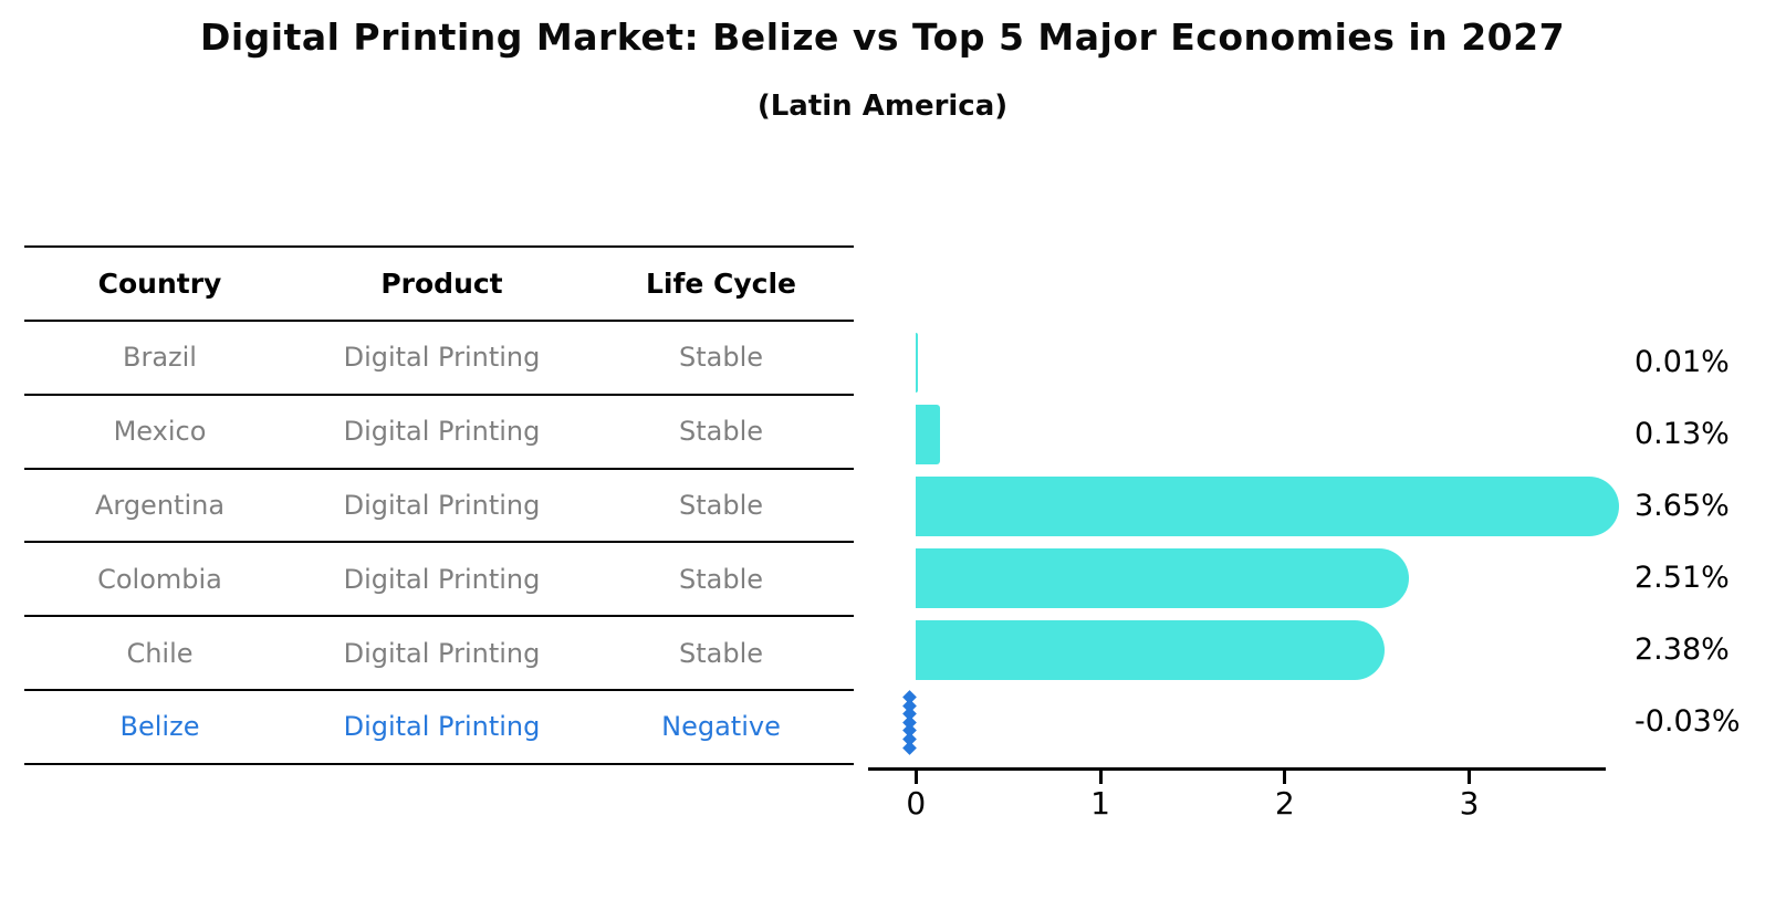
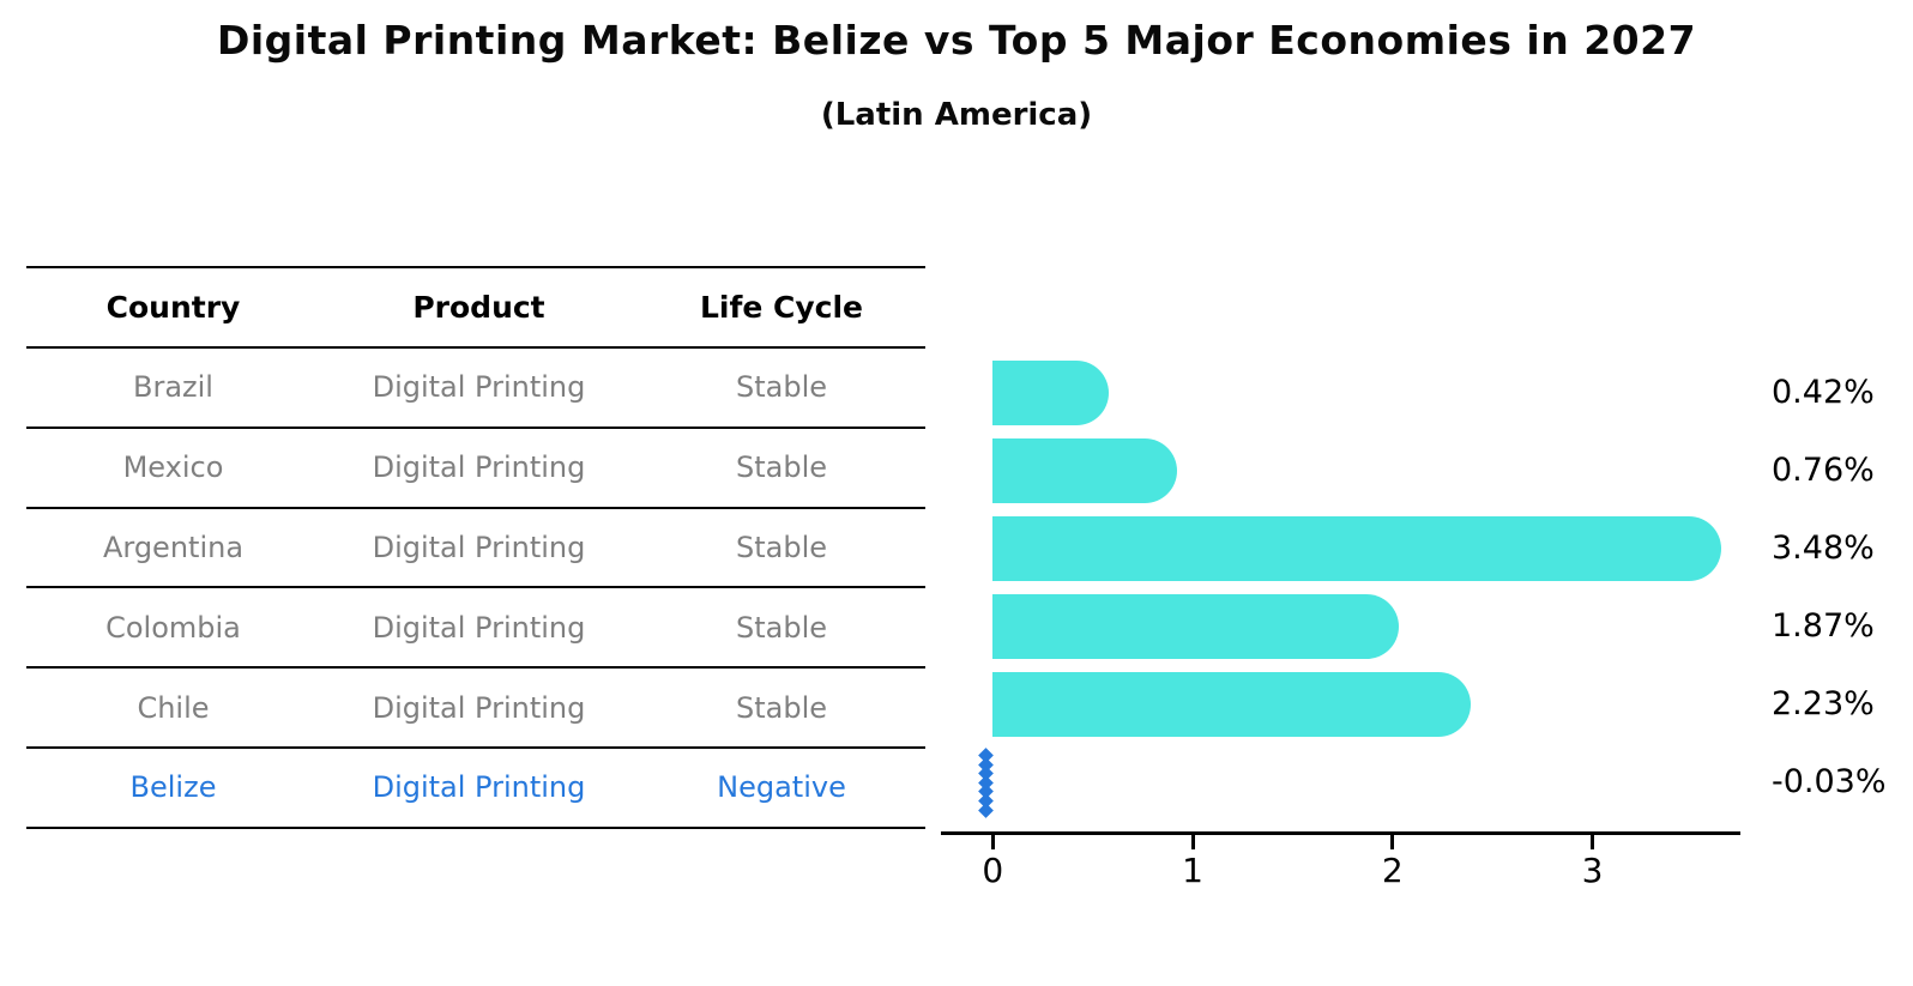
Brazil: 0.01% -> 0.42%
Mexico: 0.13% -> 0.76%
Argentina: 3.65% -> 3.48%
Colombia: 2.51% -> 1.87%
Chile: 2.38% -> 2.23%
